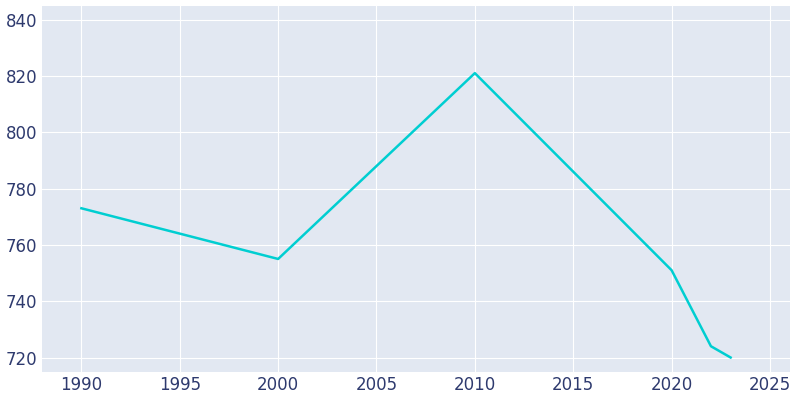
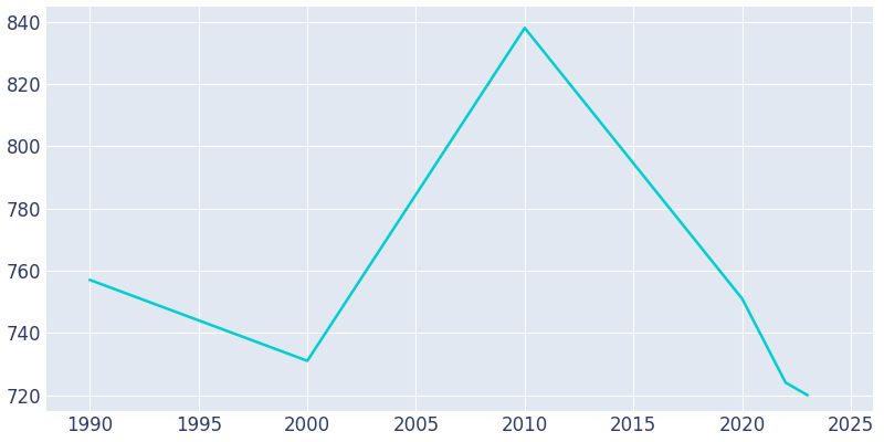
1990: 773 -> 757
2000: 755 -> 731
2010: 821 -> 838
